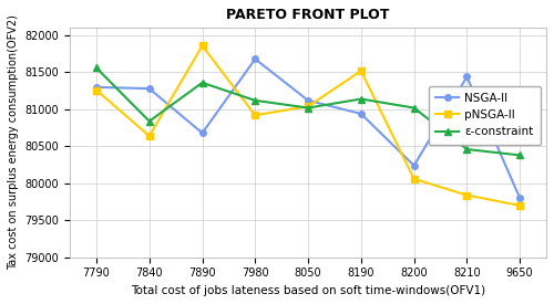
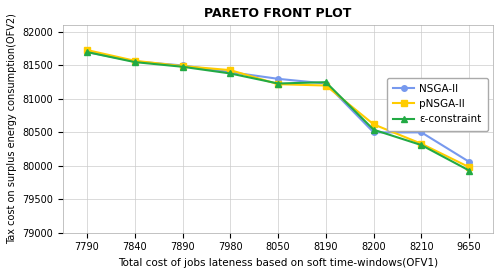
NSGA-II/7790: 81300 -> 81700
pNSGA-II/7790: 81260 -> 81730
ε-constraint/7790: 81560 -> 81700
NSGA-II/7840: 81280 -> 81560
pNSGA-II/7840: 80640 -> 81570
ε-constraint/7840: 80840 -> 81550
NSGA-II/7890: 80680 -> 81500
pNSGA-II/7890: 81860 -> 81490
ε-constraint/7890: 81360 -> 81480
NSGA-II/7980: 81680 -> 81400
pNSGA-II/7980: 80920 -> 81430
ε-constraint/7980: 81120 -> 81380
NSGA-II/8050: 81120 -> 81300
pNSGA-II/8050: 81040 -> 81220
ε-constraint/8050: 81020 -> 81230
NSGA-II/8190: 80940 -> 81230
pNSGA-II/8190: 81520 -> 81200
ε-constraint/8190: 81140 -> 81250
NSGA-II/8200: 80240 -> 80500
pNSGA-II/8200: 80060 -> 80620
ε-constraint/8200: 81020 -> 80540
NSGA-II/8210: 81440 -> 80500
pNSGA-II/8210: 79840 -> 80330
ε-constraint/8210: 80460 -> 80310
NSGA-II/9650: 79800 -> 80060
pNSGA-II/9650: 79700 -> 79980
ε-constraint/9650: 80380 -> 79930
